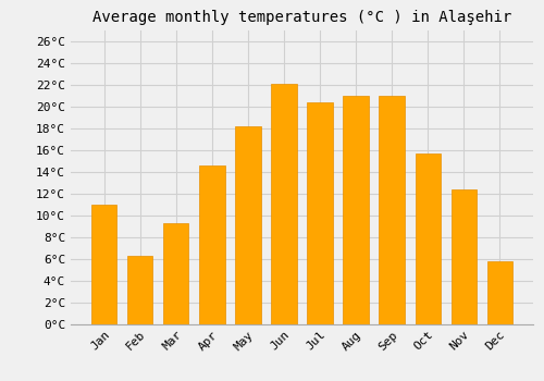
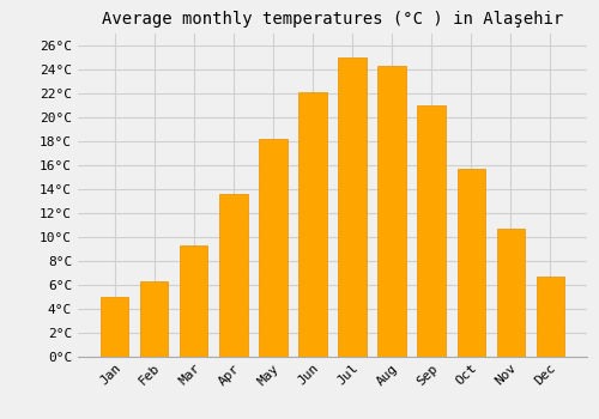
Jan: 11.0°C -> 5.0°C
Apr: 14.6°C -> 13.6°C
Jul: 20.4°C -> 25.0°C
Aug: 21.0°C -> 24.3°C
Nov: 12.4°C -> 10.7°C
Dec: 5.8°C -> 6.7°C
